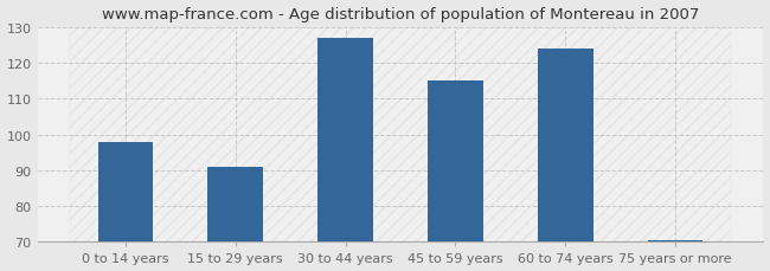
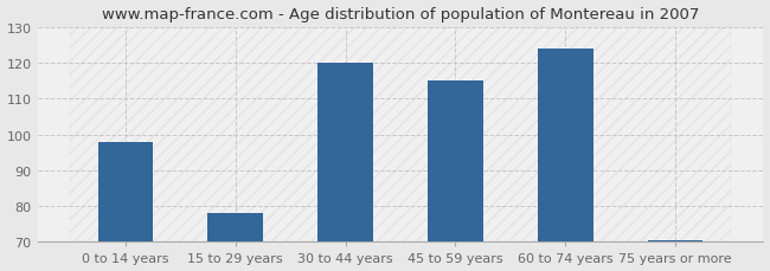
15 to 29 years: 91.0 -> 78.0
30 to 44 years: 127.0 -> 120.0
